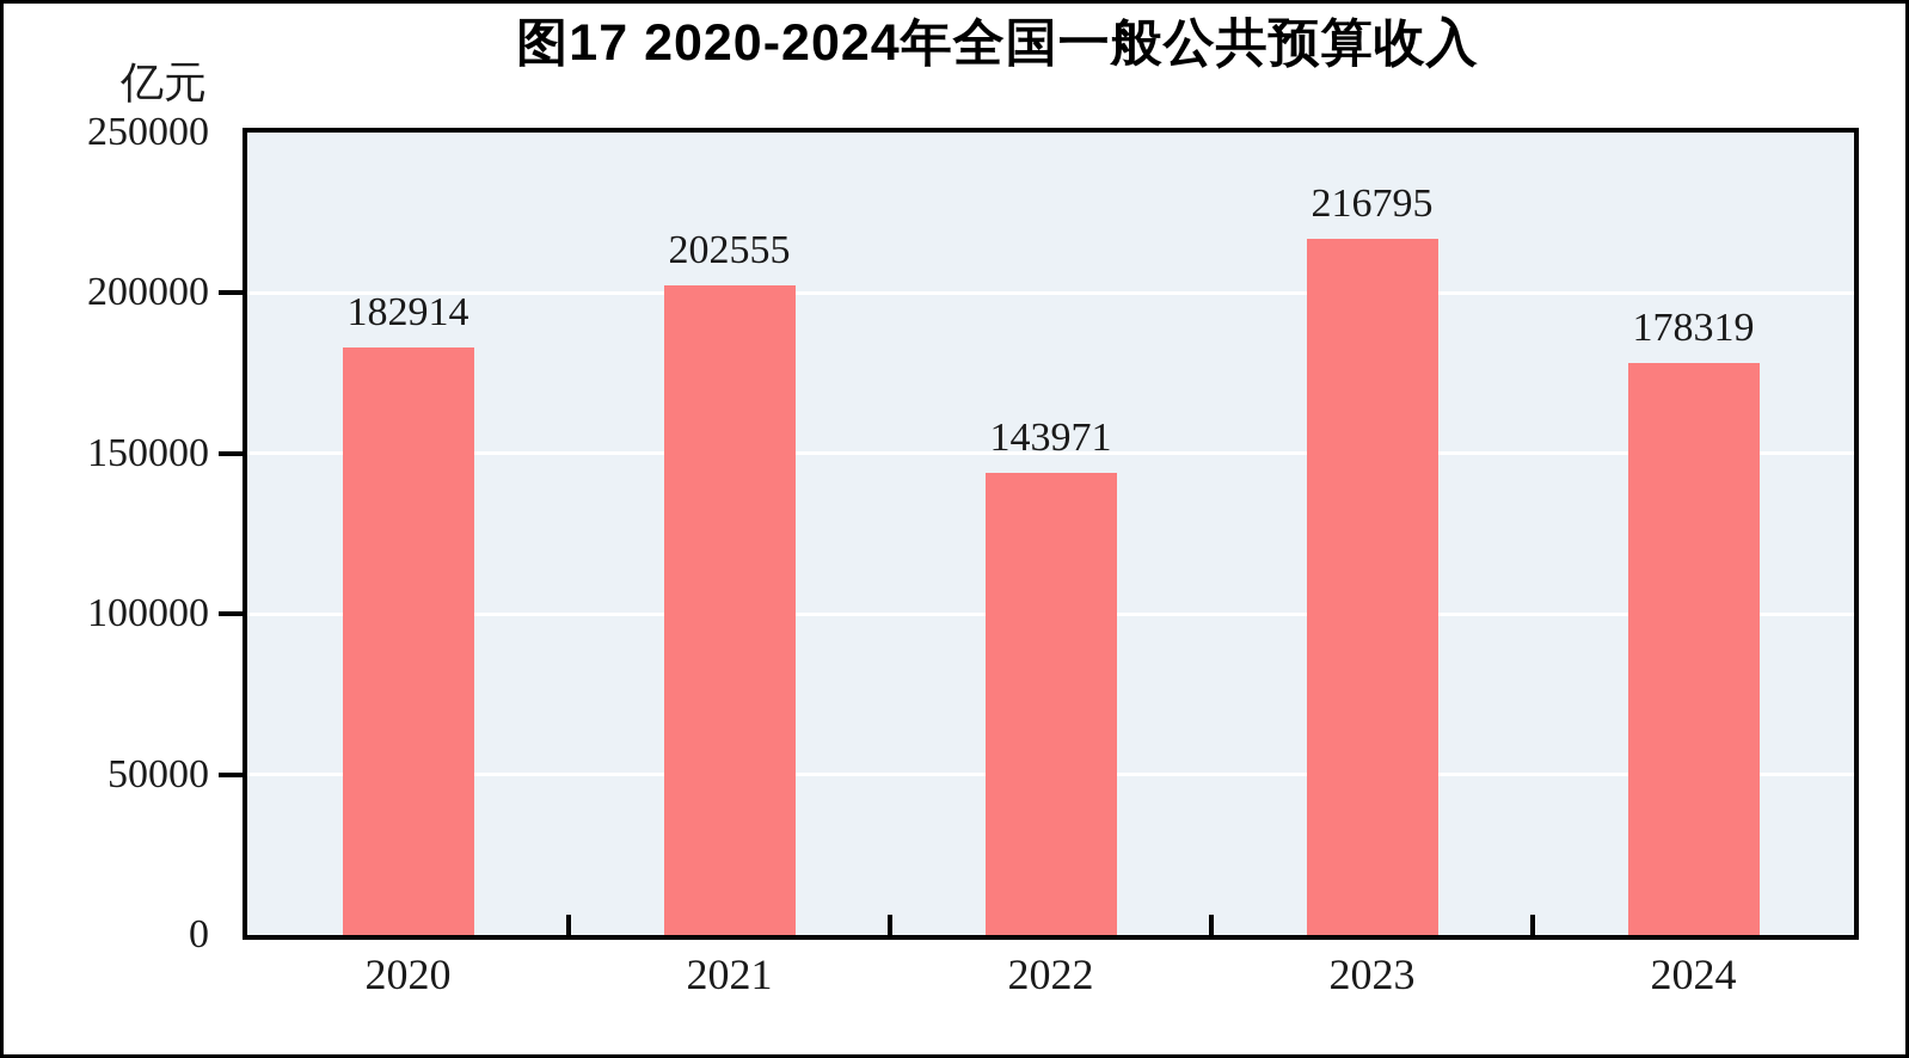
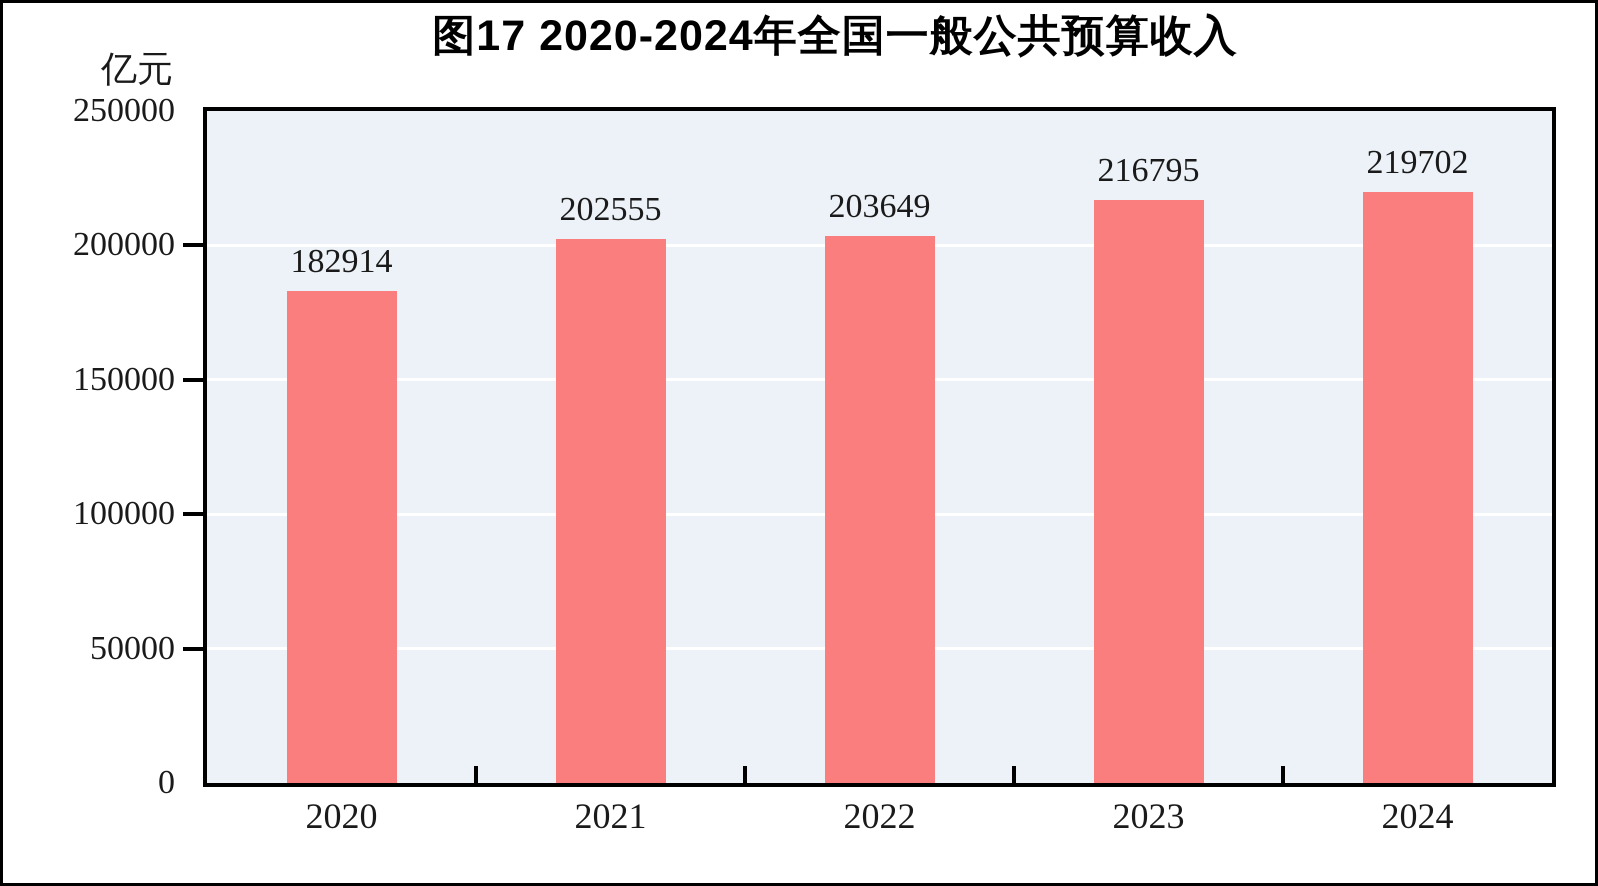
2022: 143971 -> 203649
2024: 178319 -> 219702
